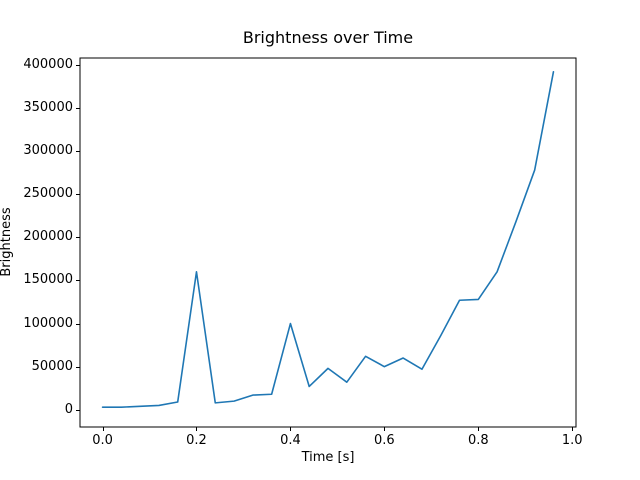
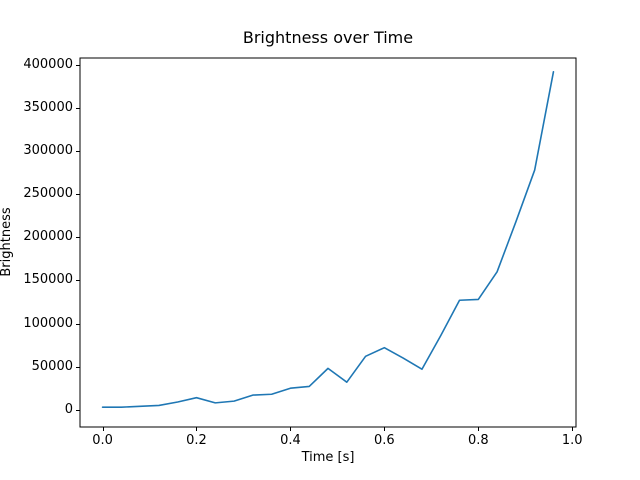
0.2: 160000 -> 10000
0.4: 100000 -> 20000
0.6: 50000 -> 70000
